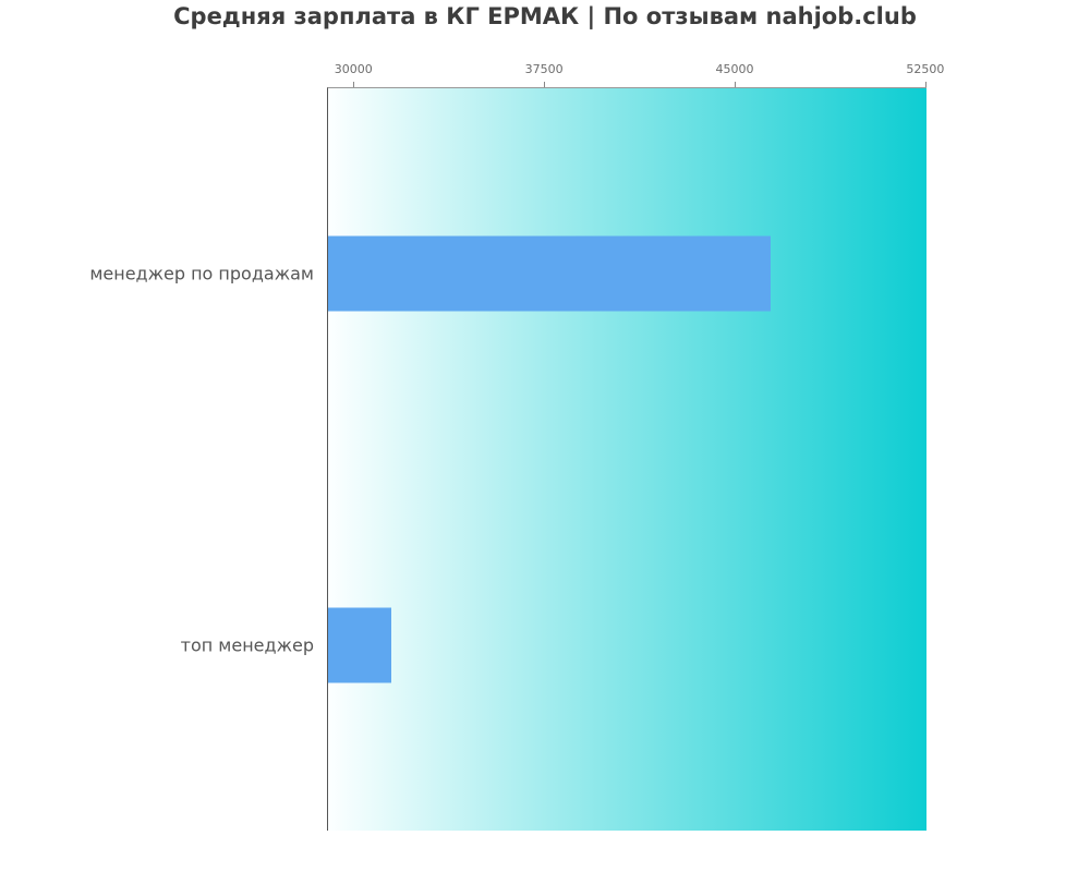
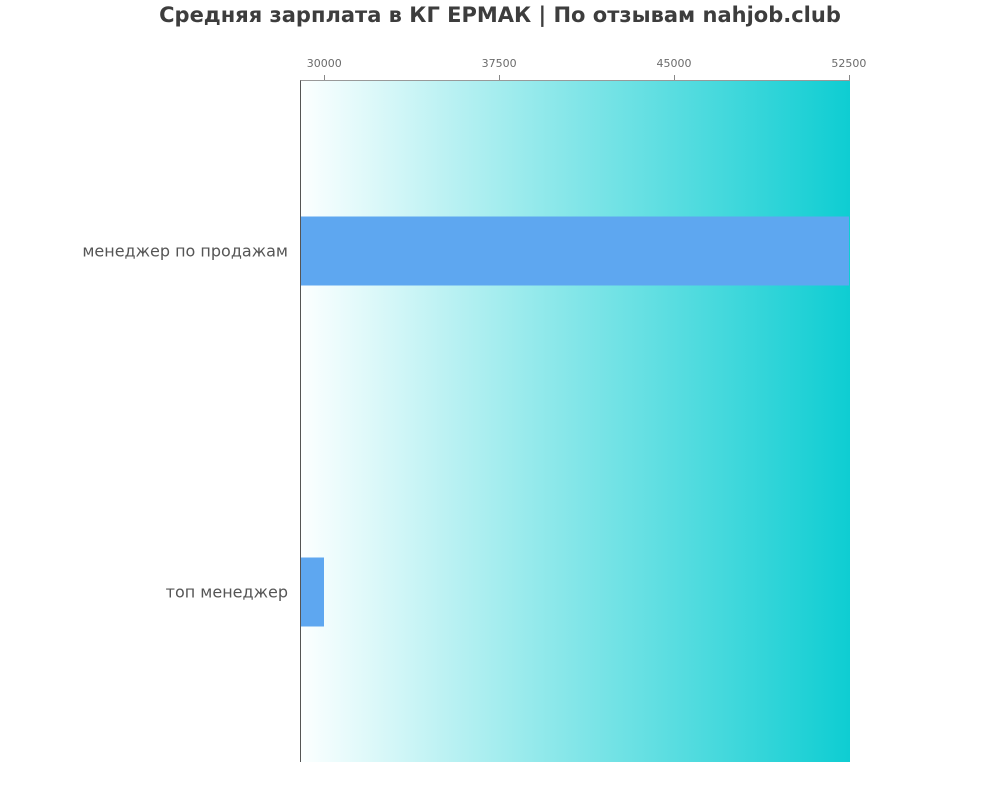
менеджер по продажам: 46400 -> 52500
топ менеджер: 31500 -> 30000
